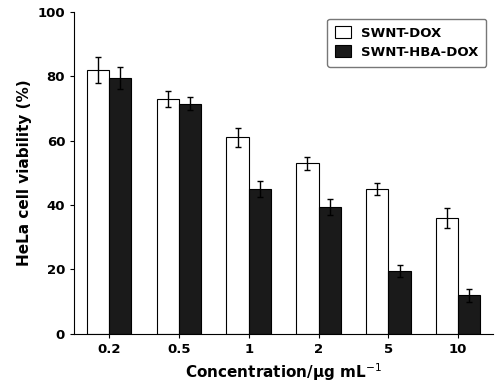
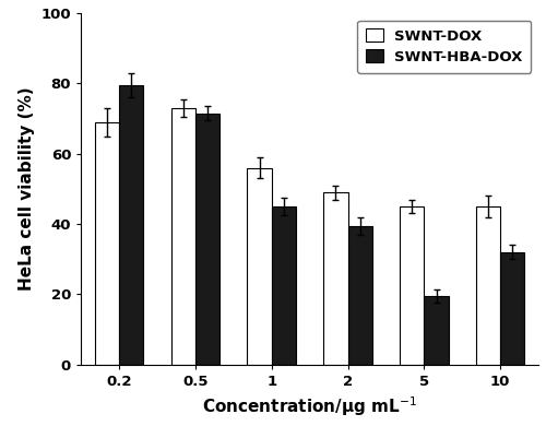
SWNT-DOX/0.2: 82 -> 69
SWNT-DOX/1: 61 -> 56
SWNT-DOX/2: 53 -> 49
SWNT-DOX/10: 36 -> 45
SWNT-HBA-DOX/10: 12.0 -> 32.0
